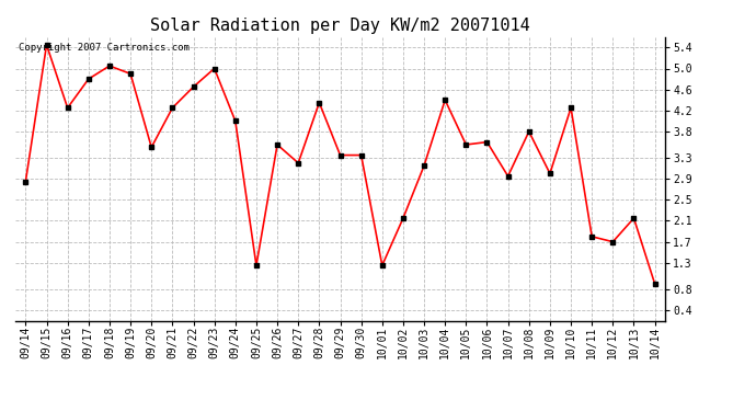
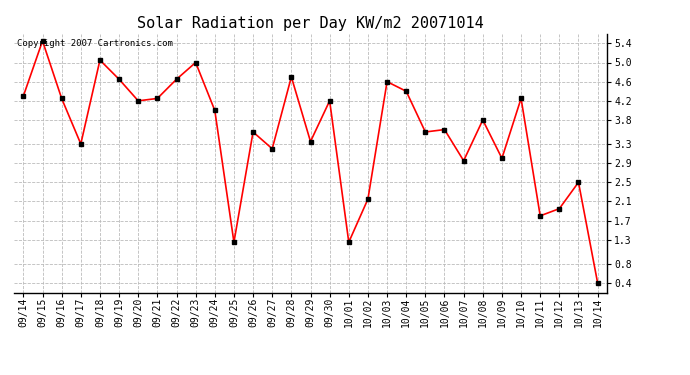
09/14: 2.85 -> 4.30
09/17: 4.80 -> 3.30
09/19: 4.90 -> 4.65
09/20: 3.50 -> 4.20
09/28: 4.35 -> 4.70
09/30: 3.35 -> 4.20
10/03: 3.15 -> 4.60
10/12: 1.70 -> 1.95
10/13: 2.15 -> 2.50
10/14: 0.90 -> 0.40
